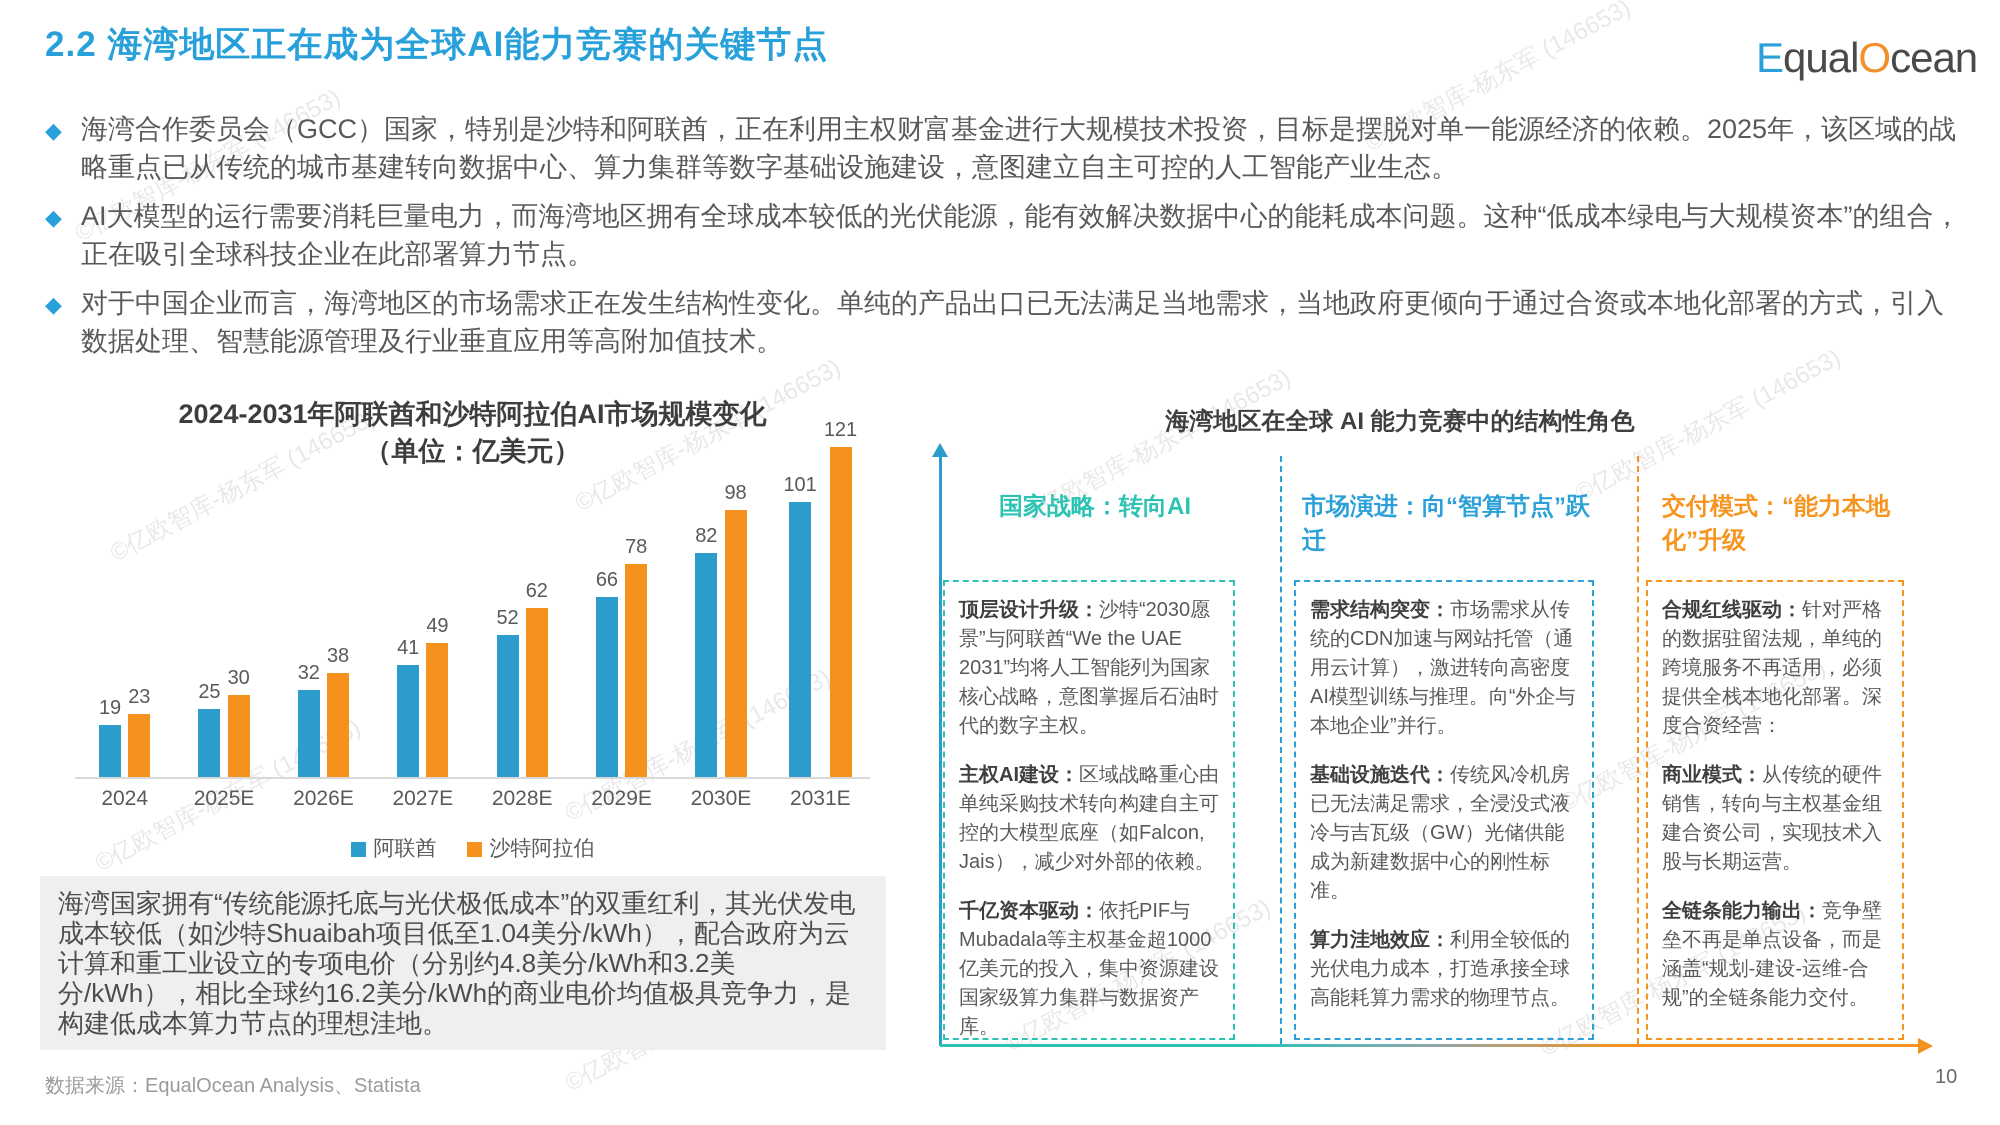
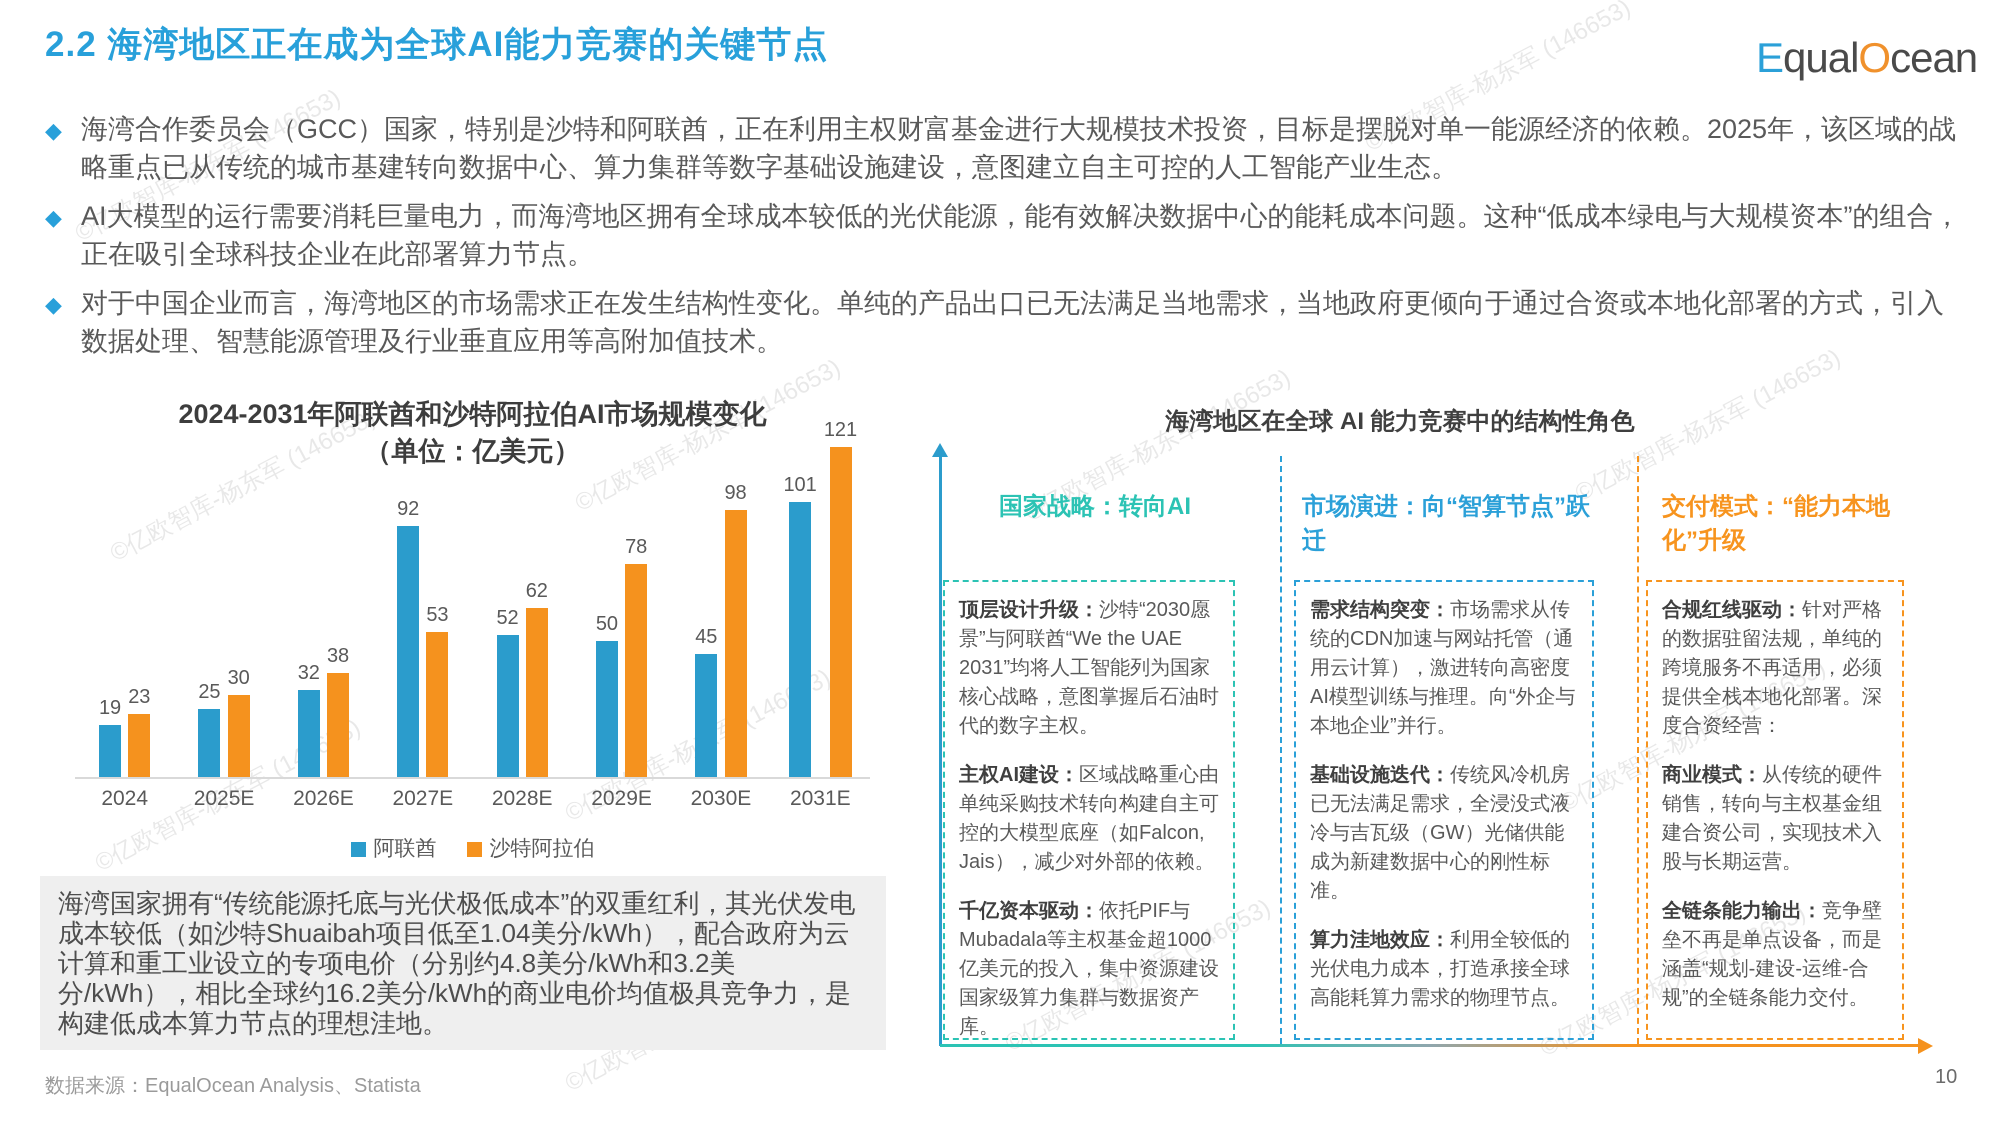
阿联酋/2027E: 41 -> 92
沙特阿拉伯/2027E: 49 -> 53
阿联酋/2029E: 66 -> 50
阿联酋/2030E: 82 -> 45
